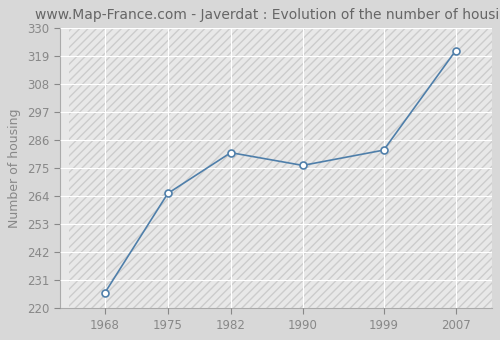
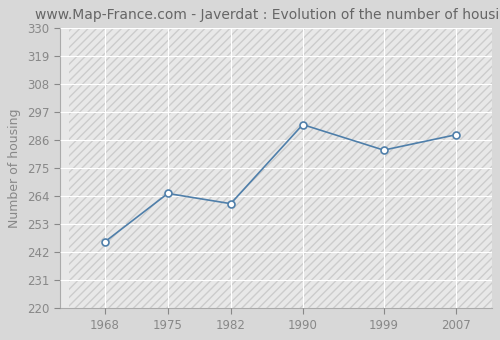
1968: 226 -> 246
1982: 281 -> 261
1990: 276 -> 292
2007: 321 -> 288
